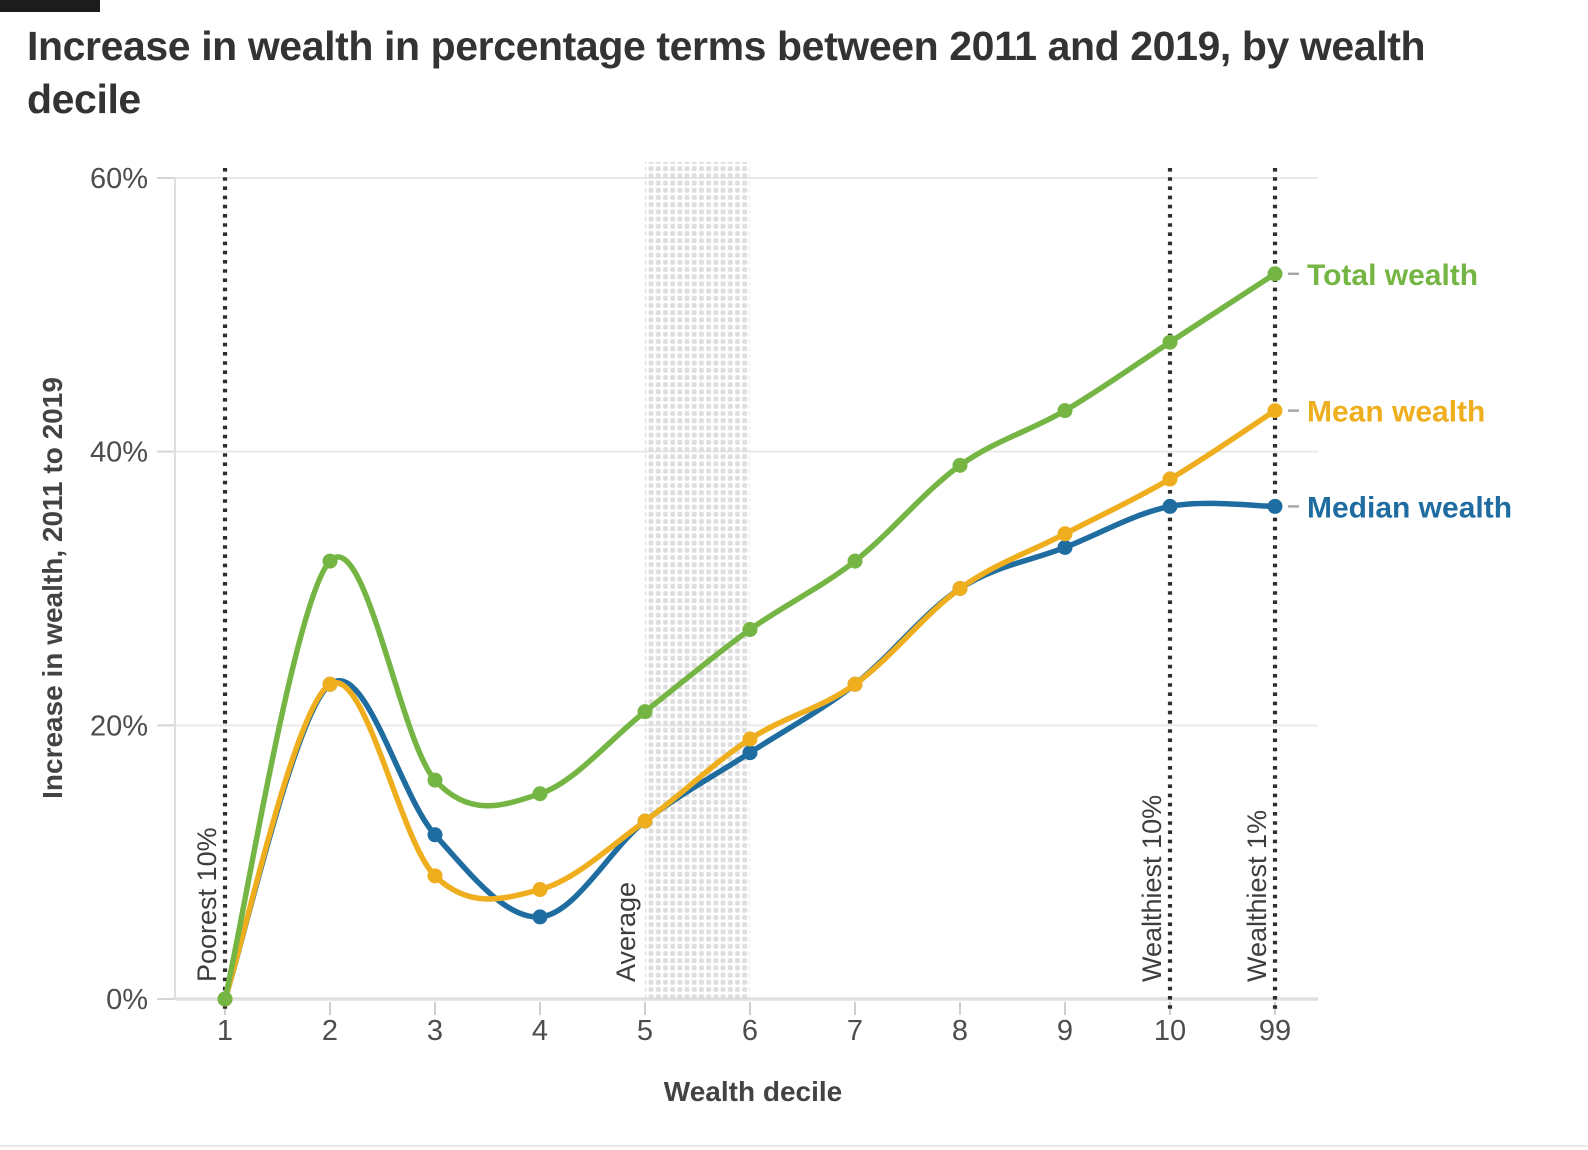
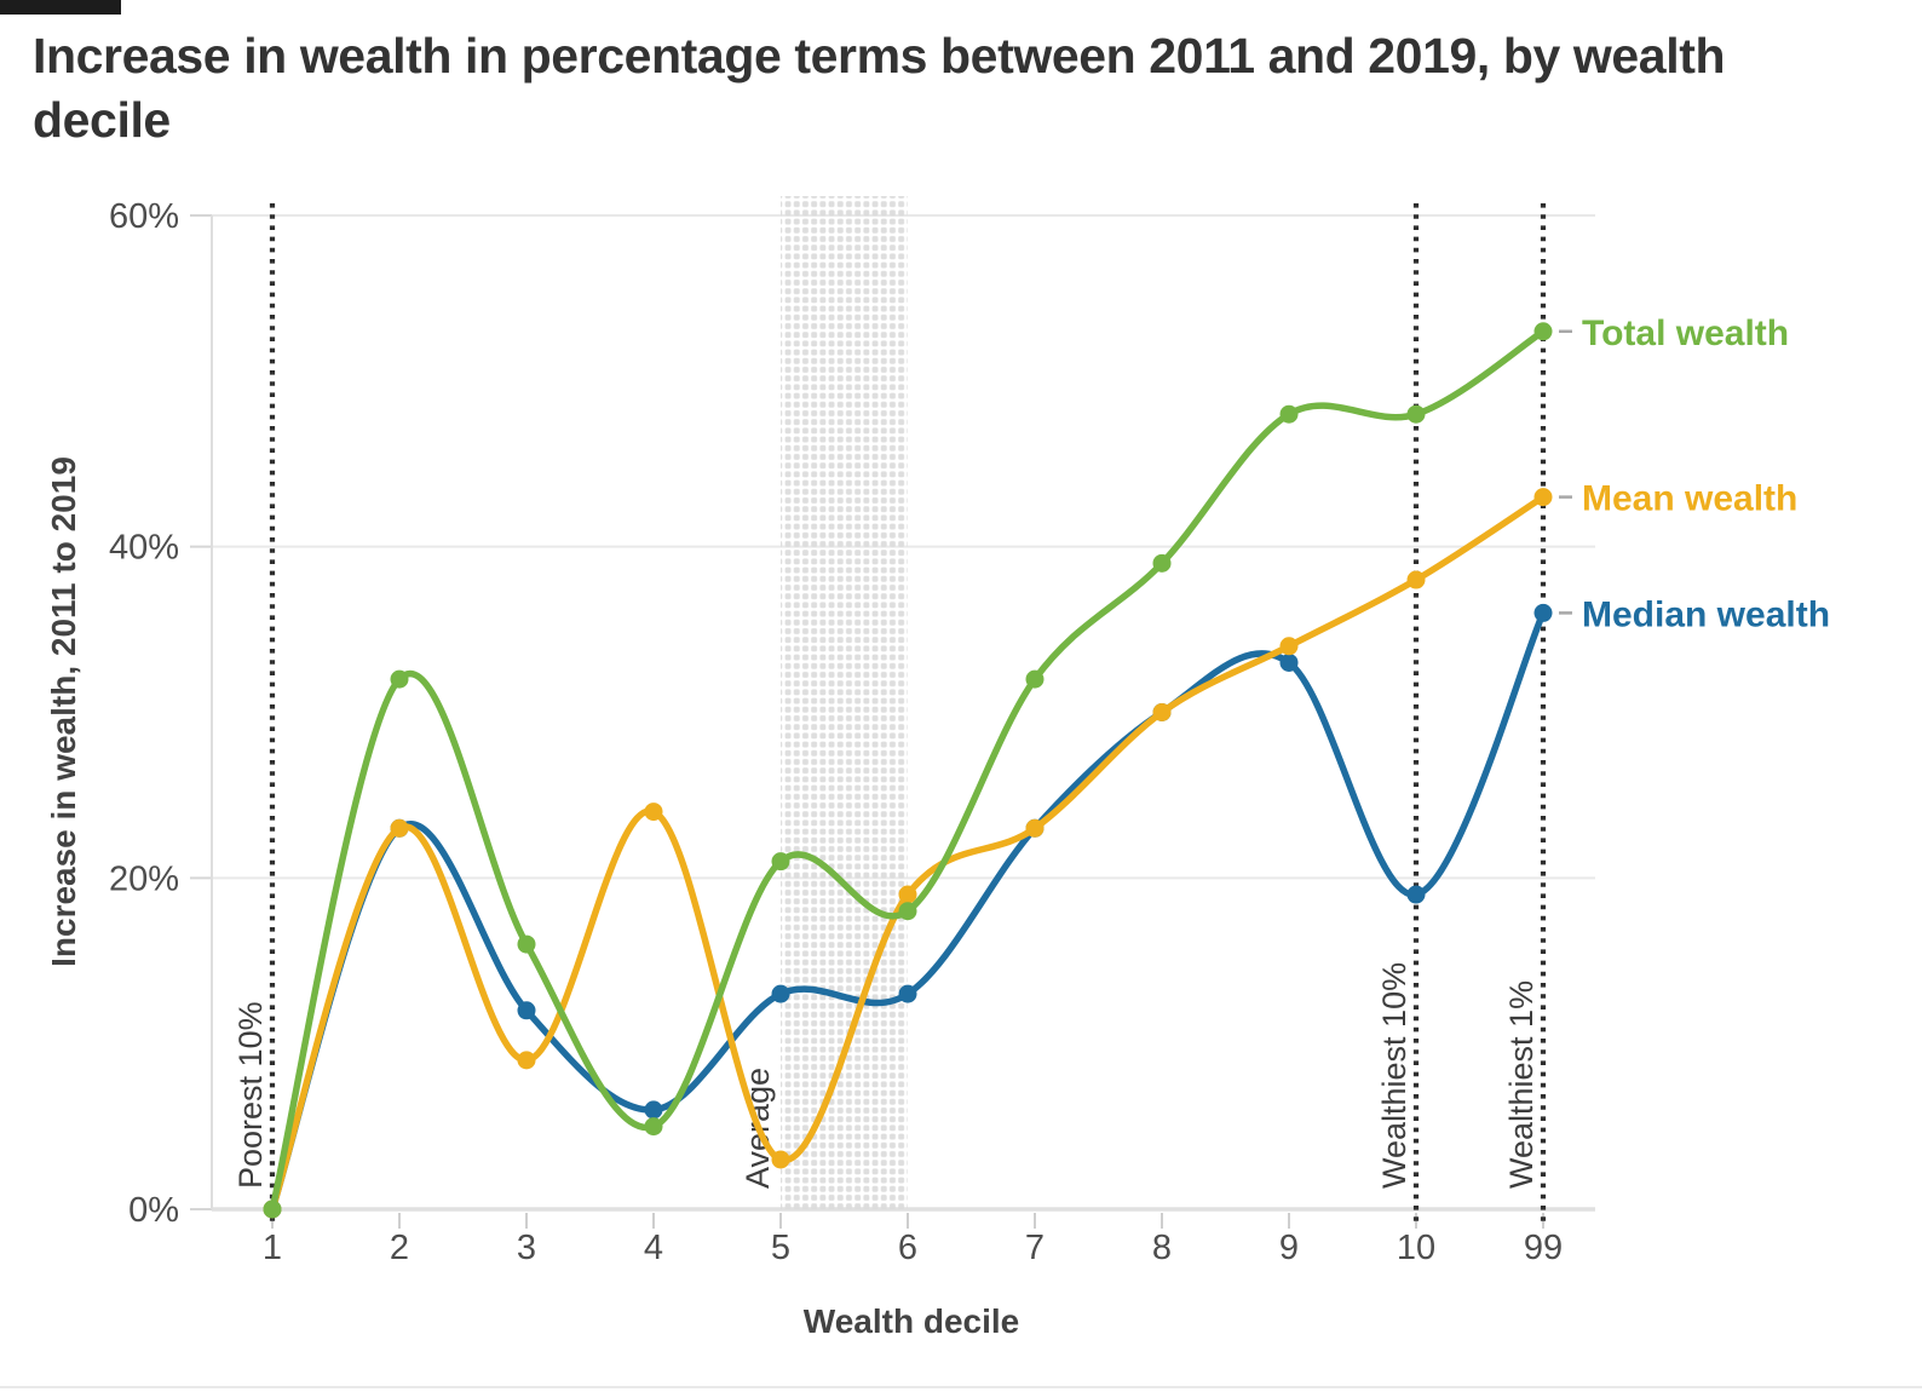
Total wealth/4: 15% -> 5%
Mean wealth/4: 8% -> 24%
Mean wealth/5: 13% -> 3%
Total wealth/6: 27% -> 18%
Median wealth/6: 18% -> 13%
Total wealth/9: 43% -> 48%
Median wealth/10: 36% -> 19%
